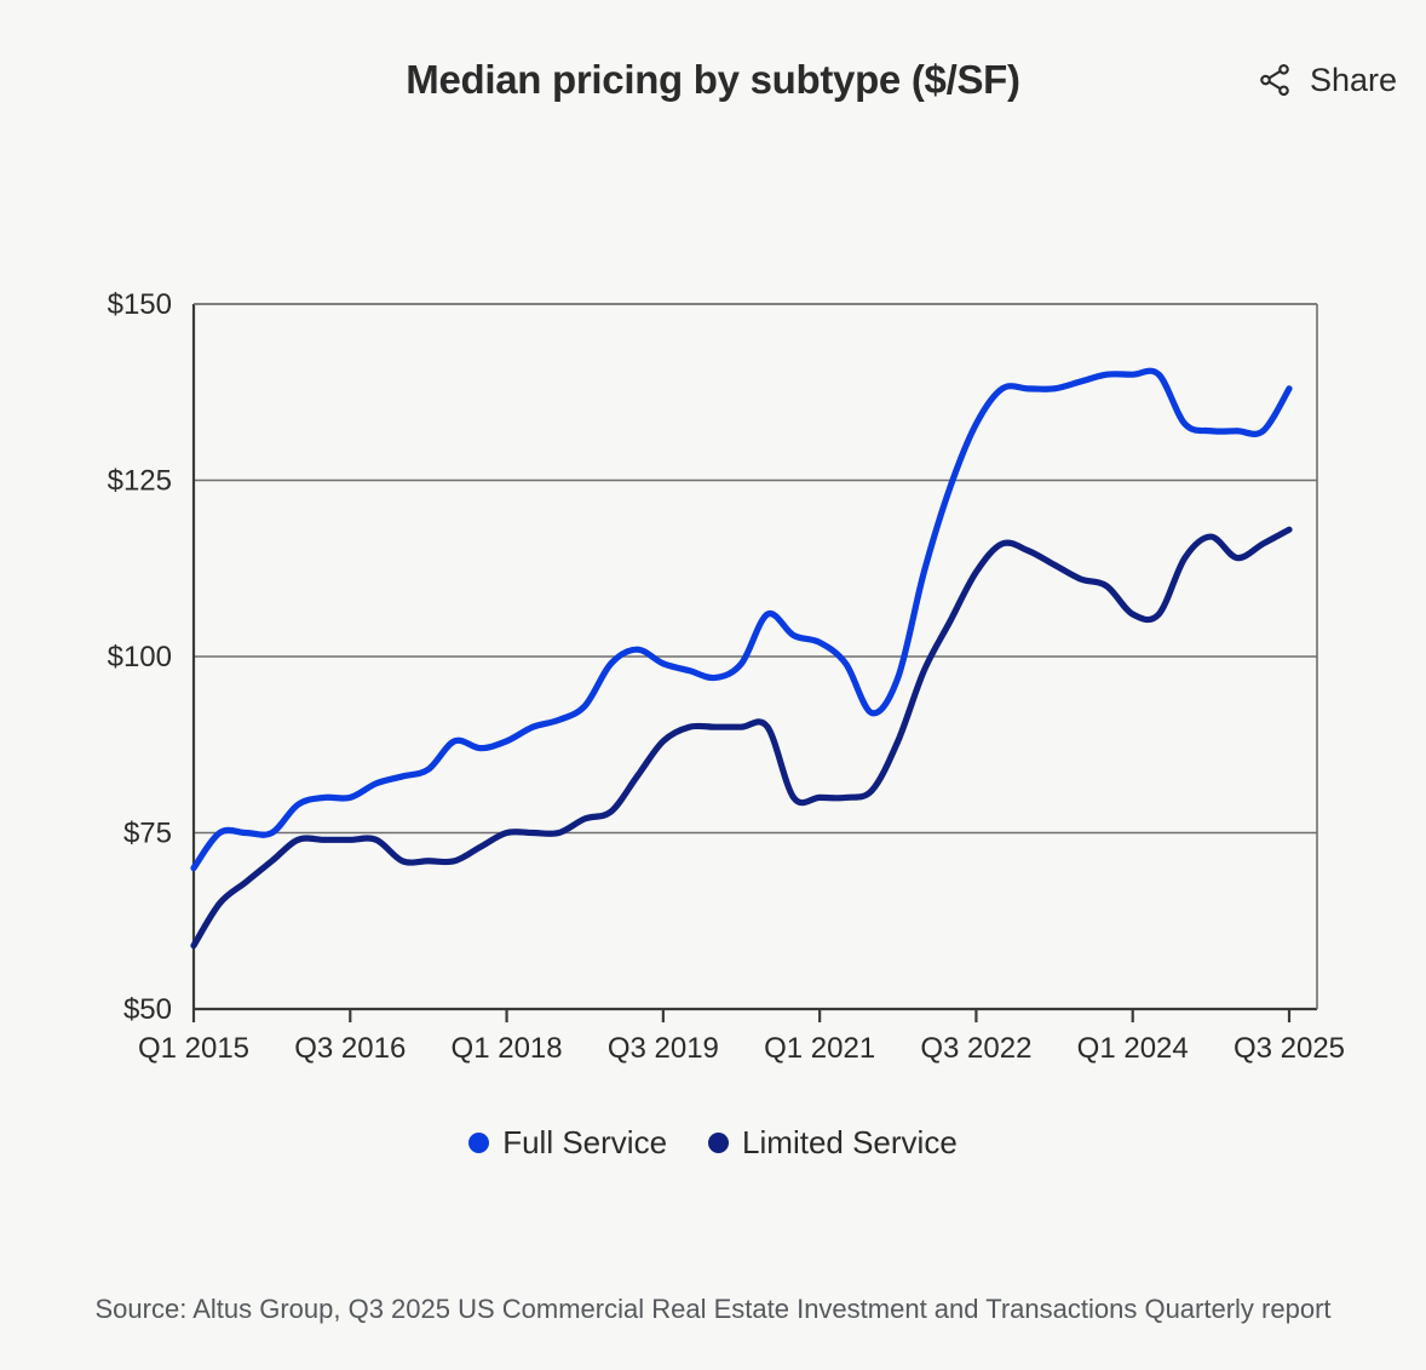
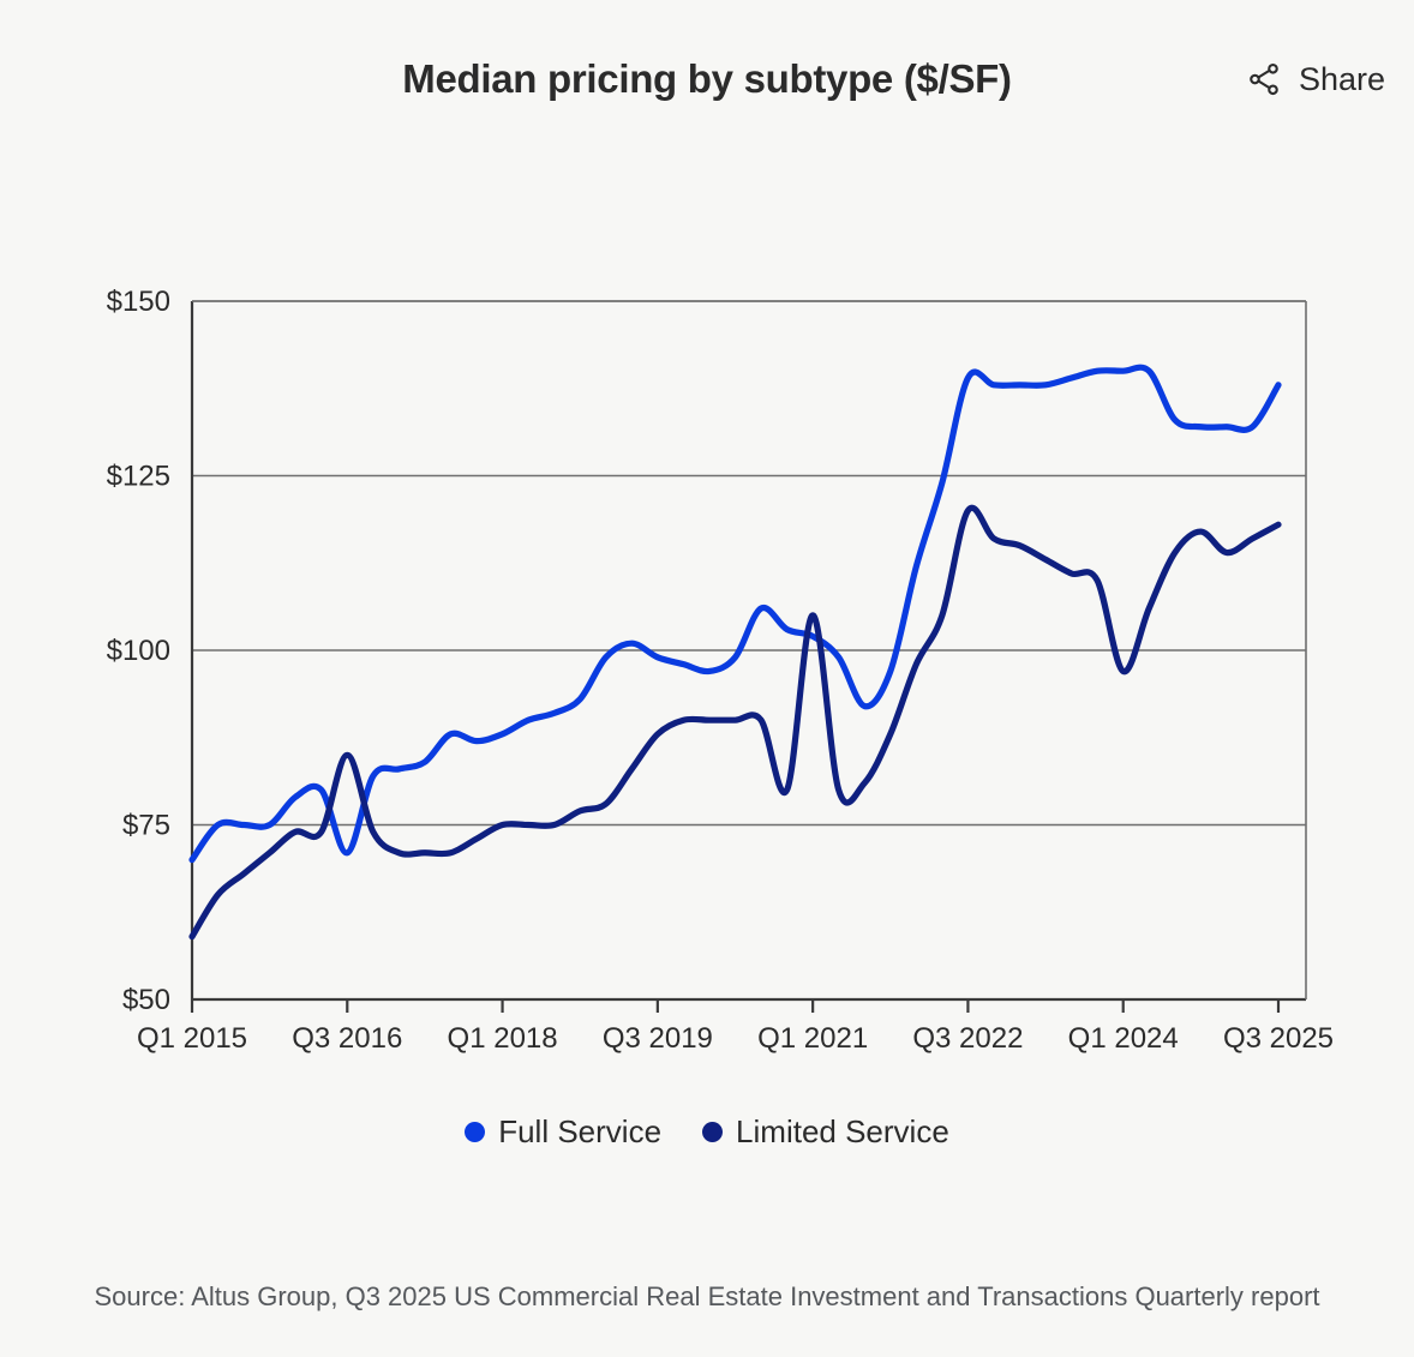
Full Service/Q3 2016: $80 -> $71
Limited Service/Q3 2016: $74 -> $85
Limited Service/Q1 2021: $80 -> $105
Full Service/Q3 2022: $133 -> $139
Limited Service/Q3 2022: $112 -> $120
Limited Service/Q1 2024: $106 -> $97
